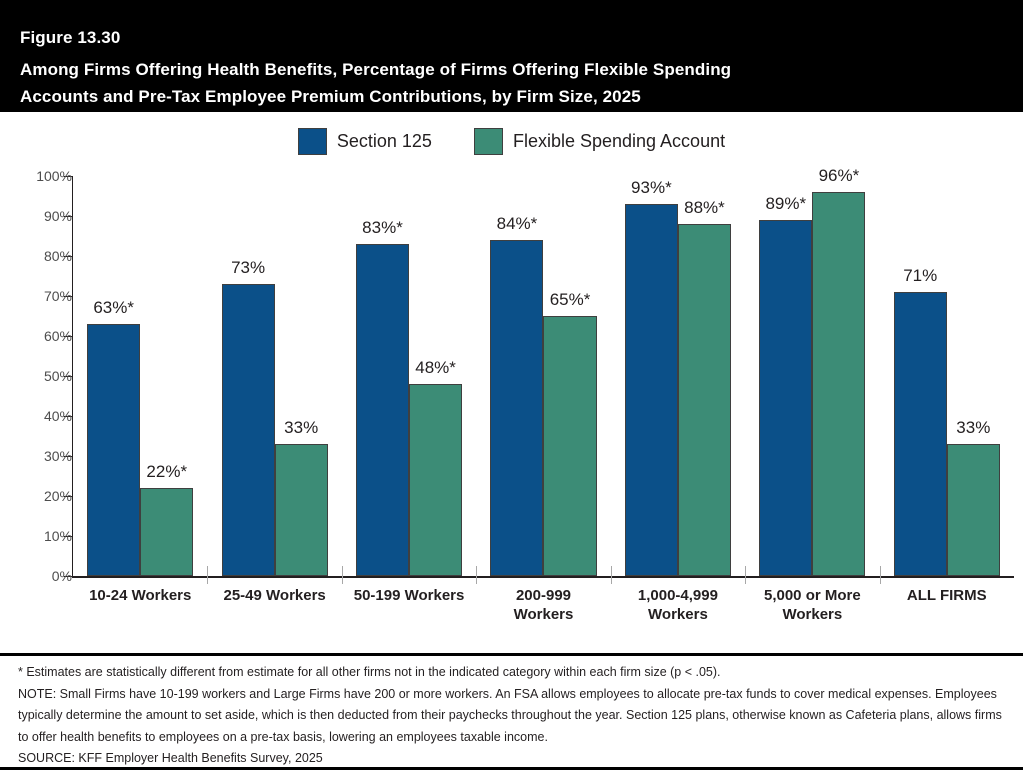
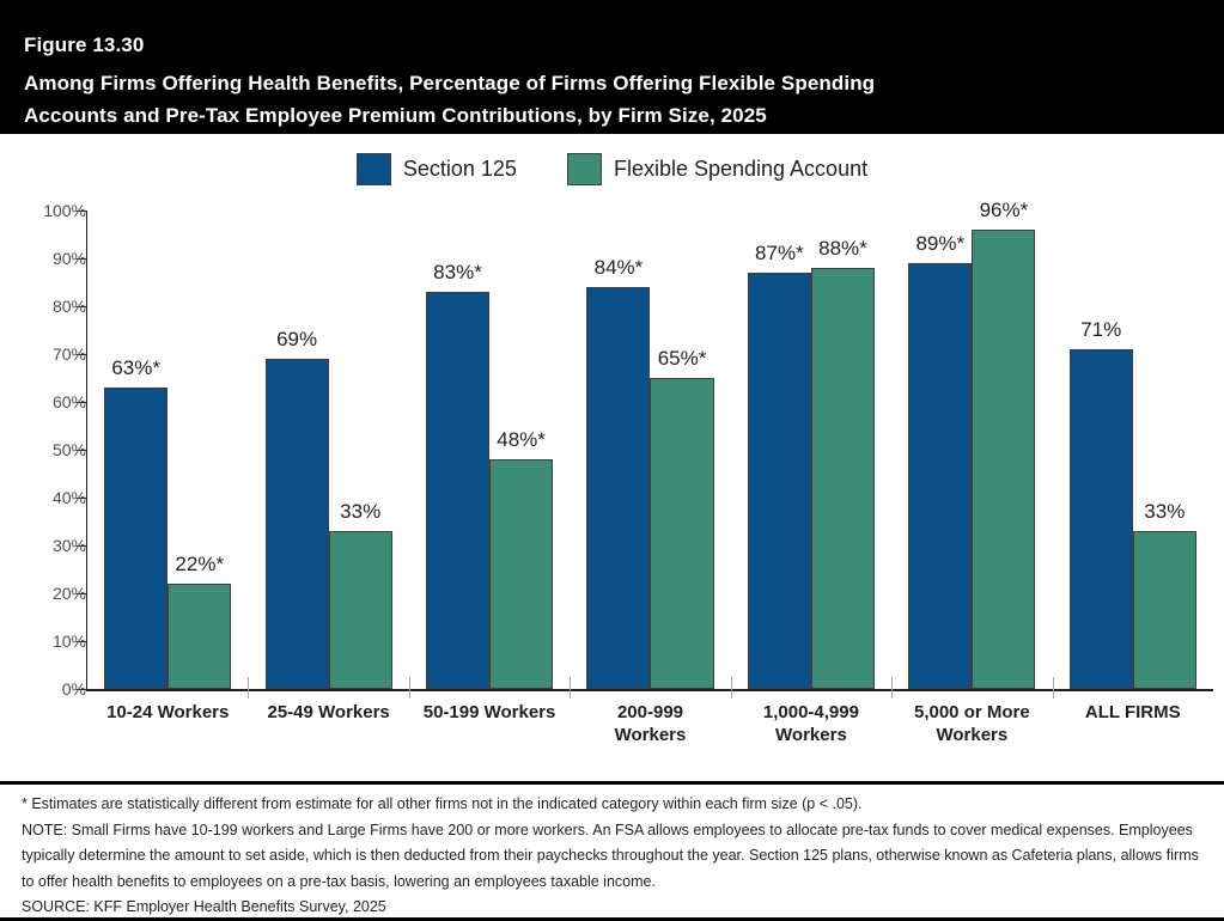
Section 125/25-49 Workers: 73% -> 69%
Section 125/1,000-4,999 Workers: 93 -> 87
